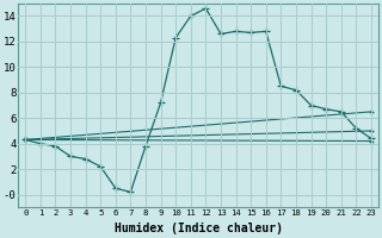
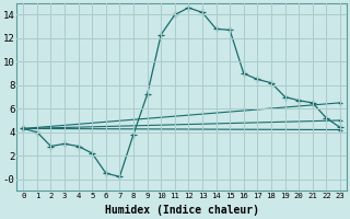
2: 3.8 -> 2.8
13: 12.6 -> 14.2
16: 12.8 -> 9.0
